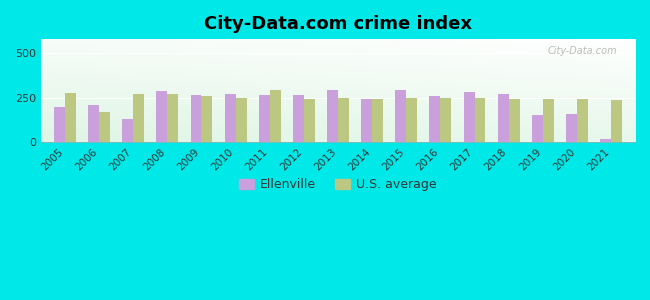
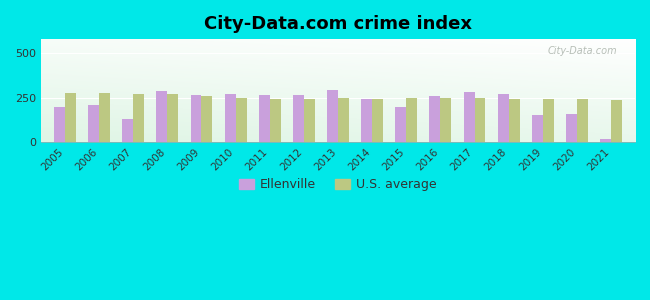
U.S. average/2006: 170 -> 280
U.S. average/2011: 290 -> 240
Ellenville/2015: 290 -> 200
